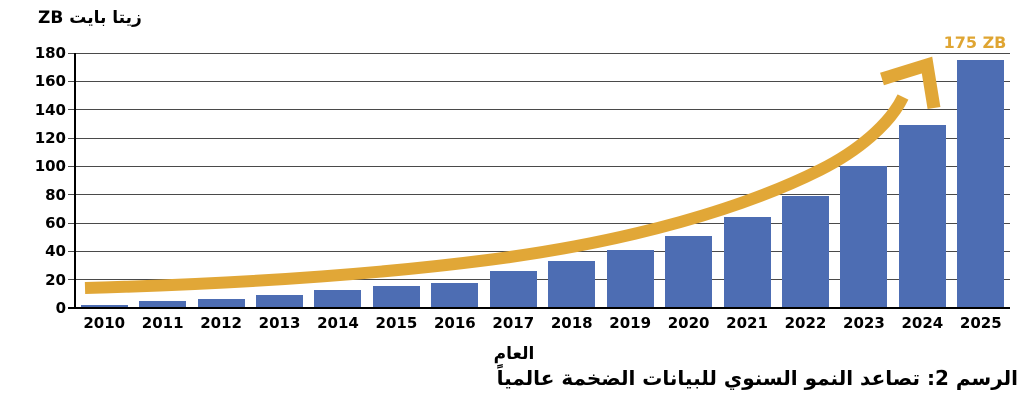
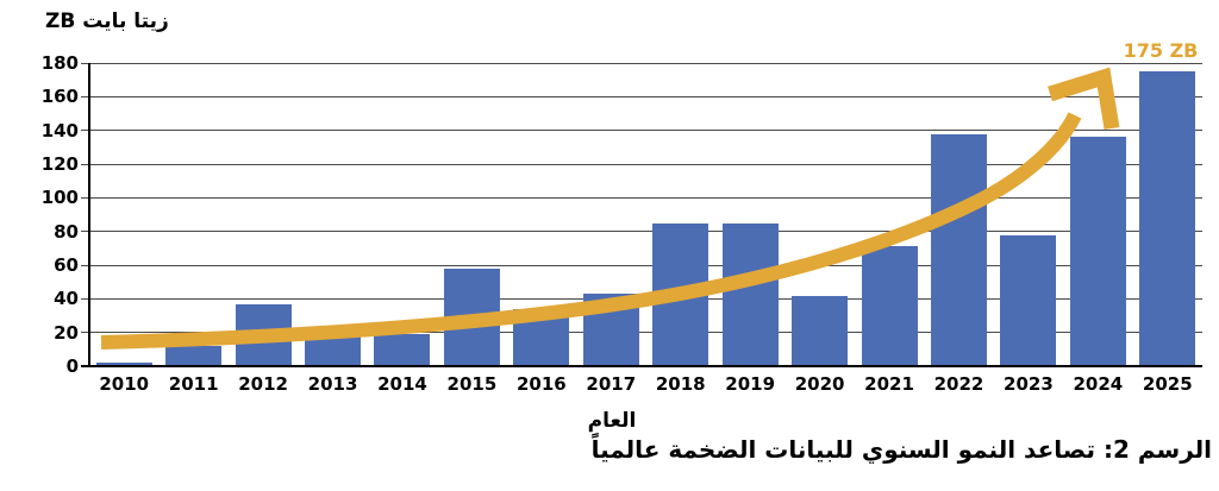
2011: 5 -> 12
2012: 6 -> 37
2013: 9 -> 18
2014: 12 -> 19
2015: 16 -> 58
2016: 18 -> 34
2017: 26 -> 43
2018: 33 -> 85
2019: 41 -> 85
2020: 51 -> 42
2021: 64 -> 71
2022: 79 -> 138
2023: 100 -> 78
2024: 129 -> 136
